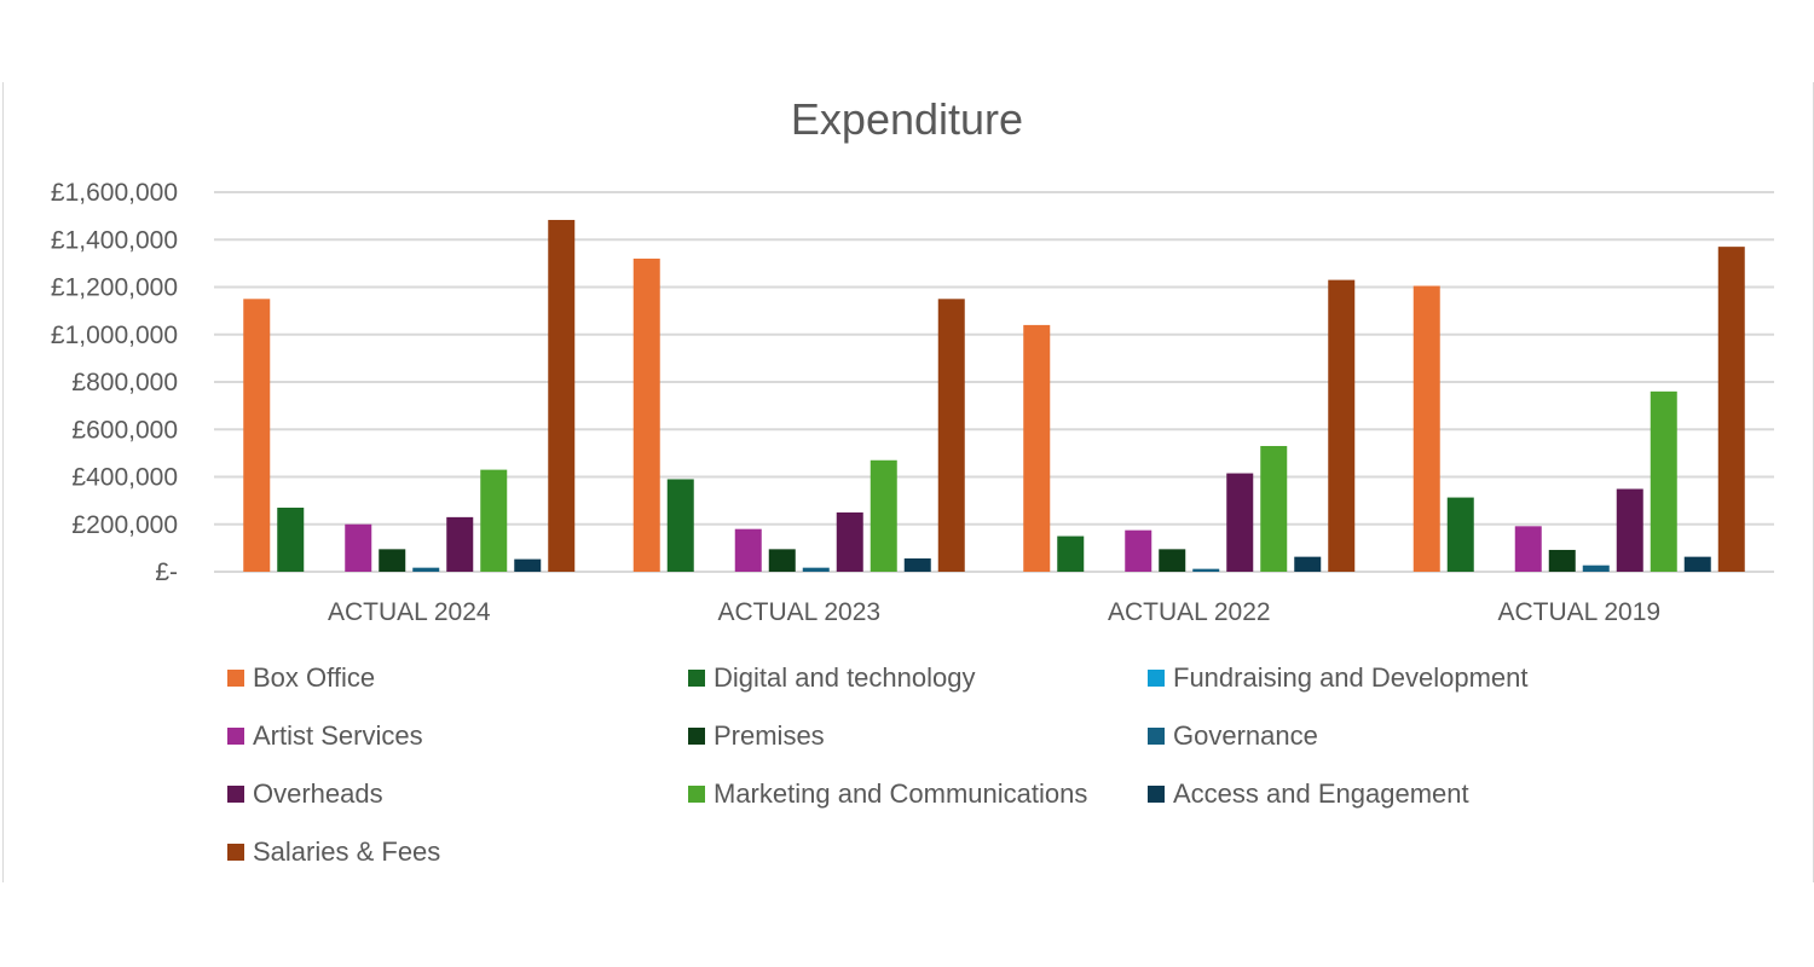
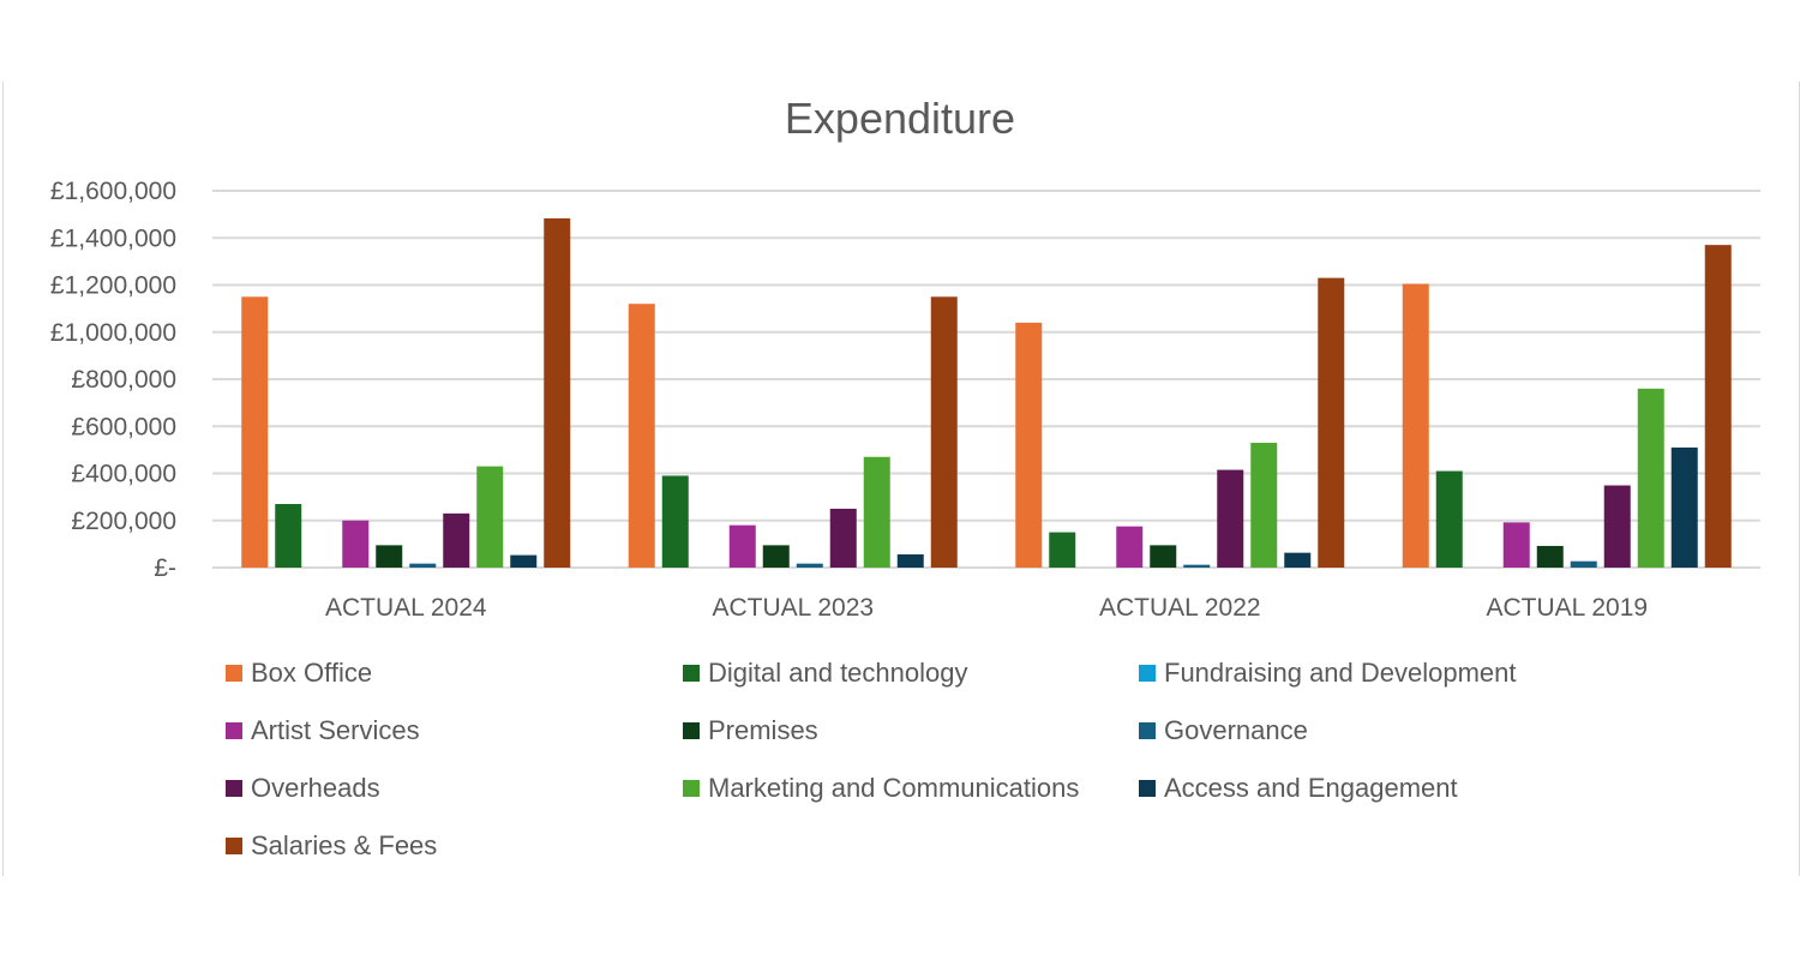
Box Office/ACTUAL 2023: £1320000 -> £1120000
Digital and technology/ACTUAL 2019: £310000 -> £410000
Access and Engagement/ACTUAL 2019: £60000 -> £510000
